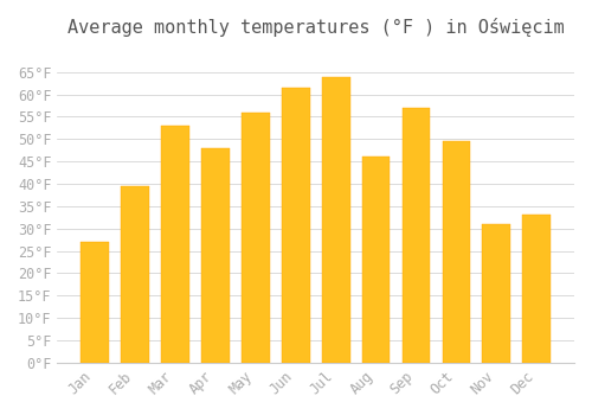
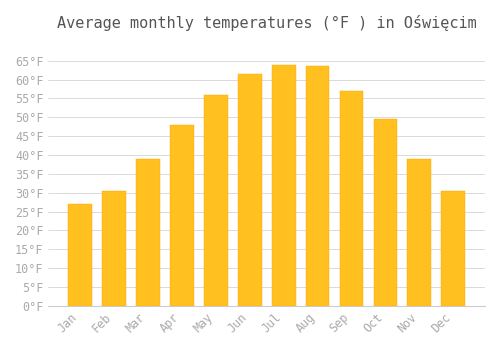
Feb: 39.5°F -> 30.5°F
Mar: 53.0°F -> 39.0°F
Aug: 46.0°F -> 63.5°F
Nov: 31.0°F -> 39.0°F
Dec: 33.0°F -> 30.5°F
